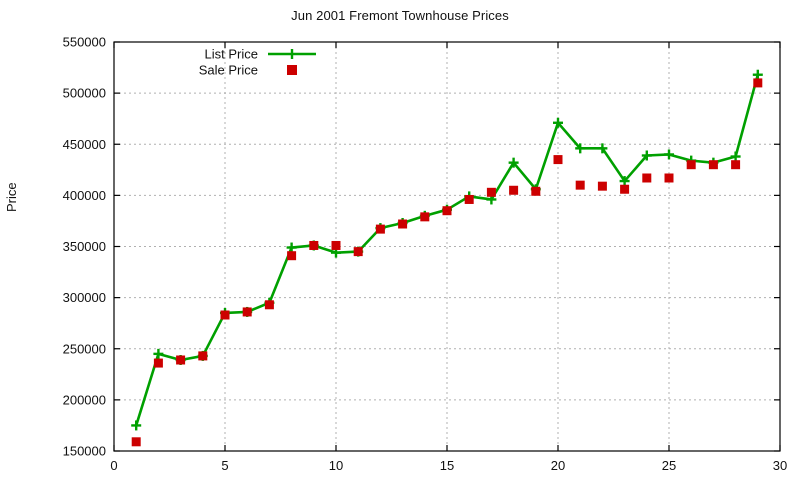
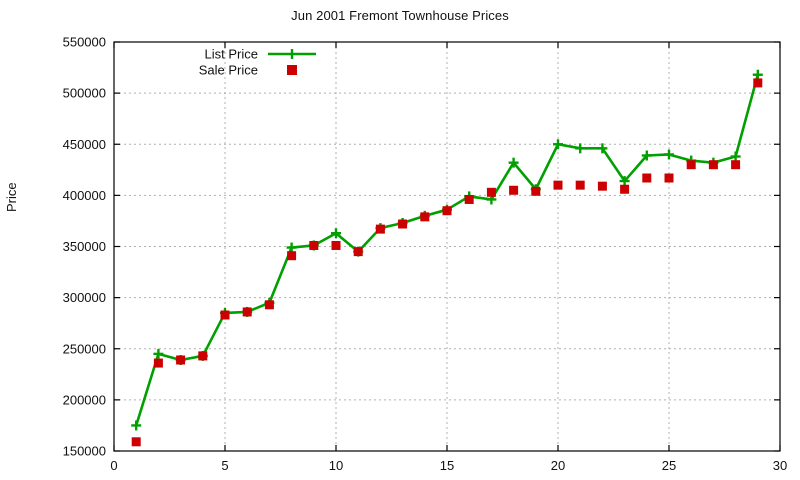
List Price/10: 344000 -> 363000
List Price/20: 471000 -> 450000
Sale Price/20: 435000 -> 410000
